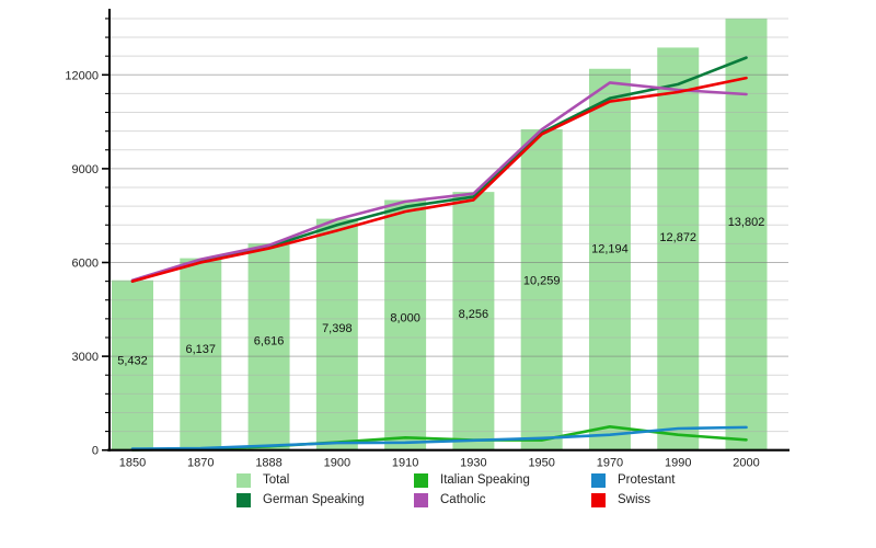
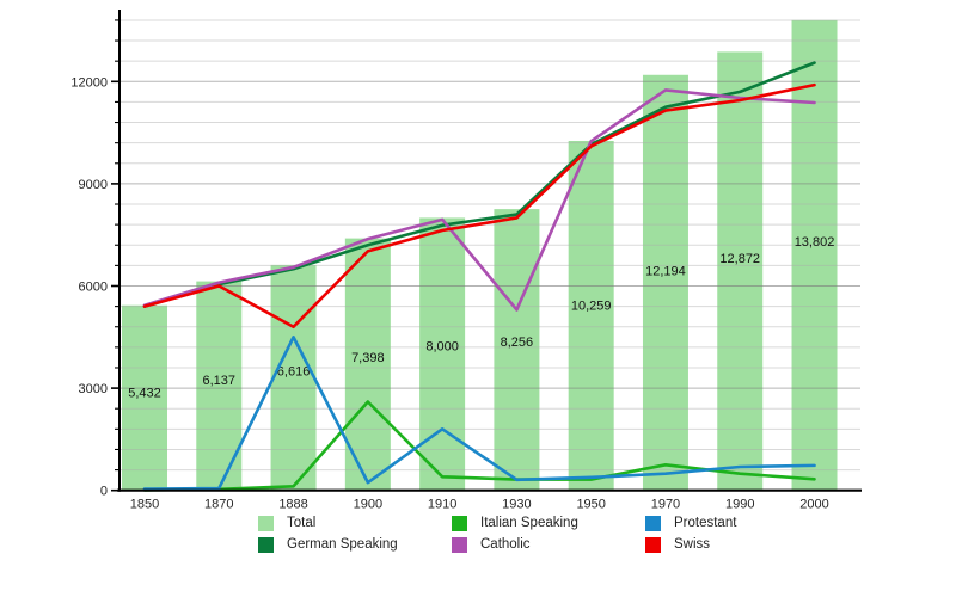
Protestant/1888: 100 -> 4500
Swiss/1888: 6400 -> 4800
Italian Speaking/1900: 200 -> 2600
Protestant/1910: 200 -> 1800
Catholic/1930: 8200 -> 5300
